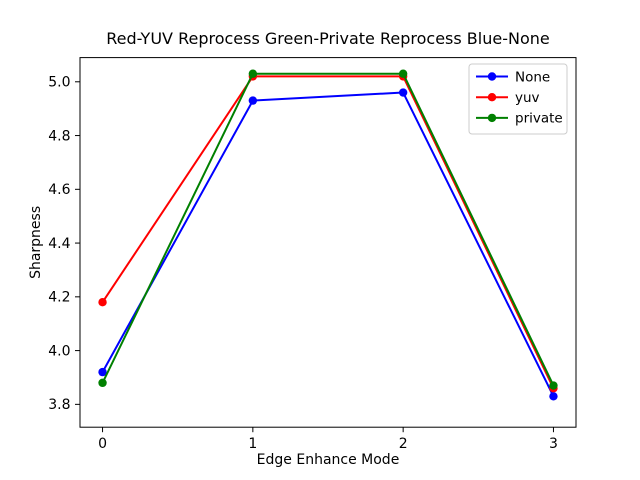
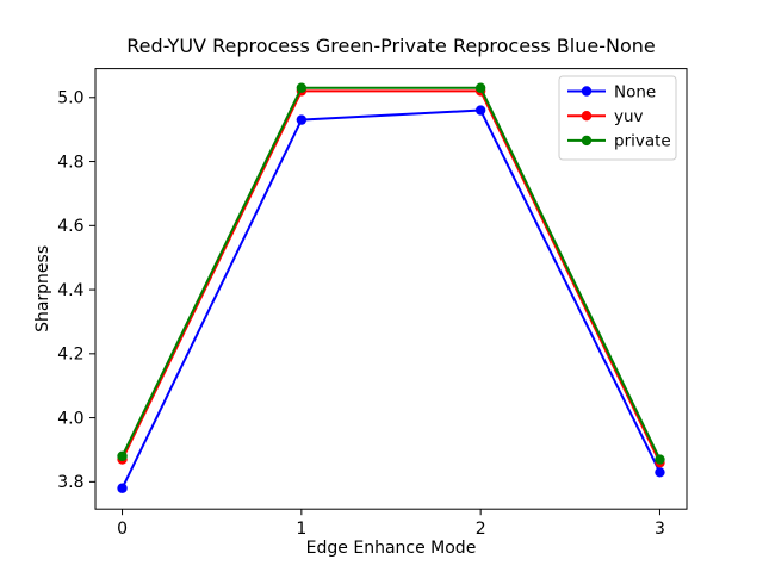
None/0: 3.92 -> 3.78
yuv/0: 4.18 -> 3.87
